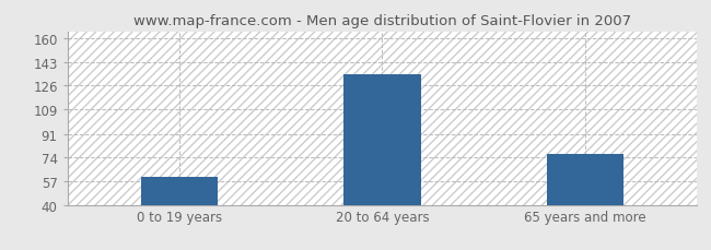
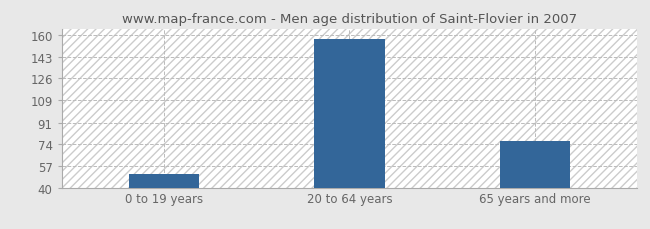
0 to 19 years: 60 -> 51
20 to 64 years: 134 -> 157
